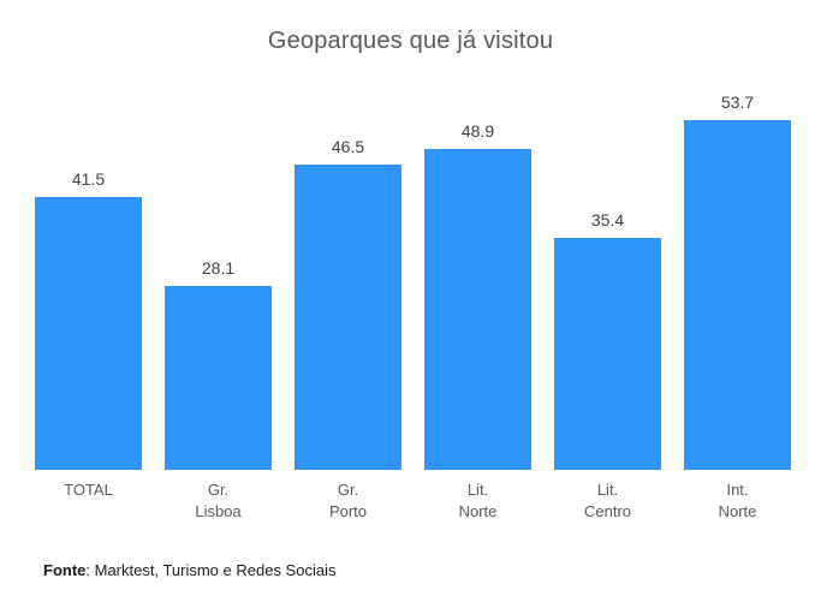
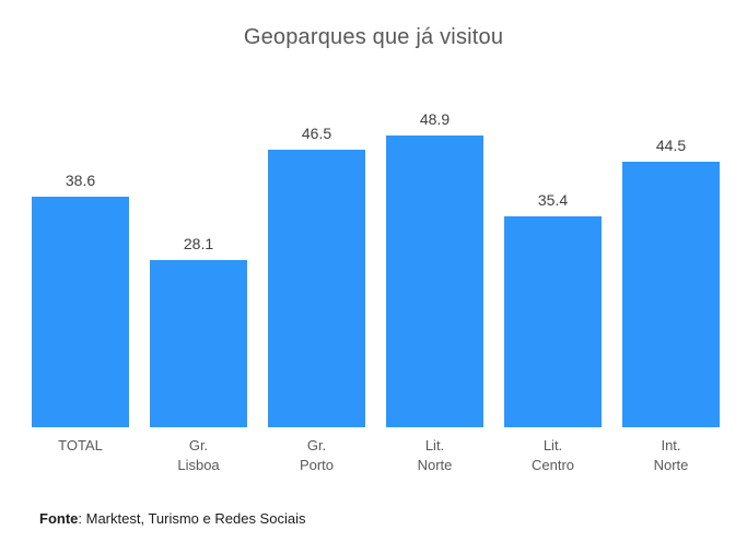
TOTAL: 41.5 -> 38.6
Int. Norte: 53.7 -> 44.5
